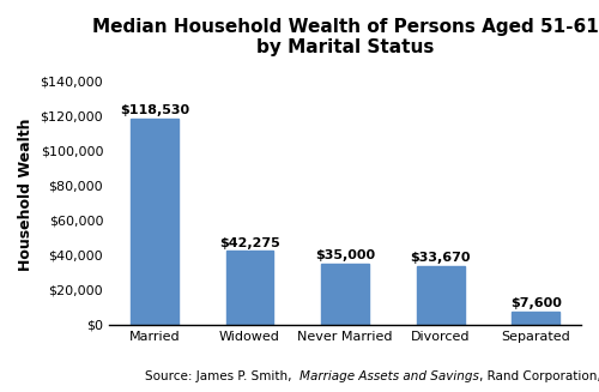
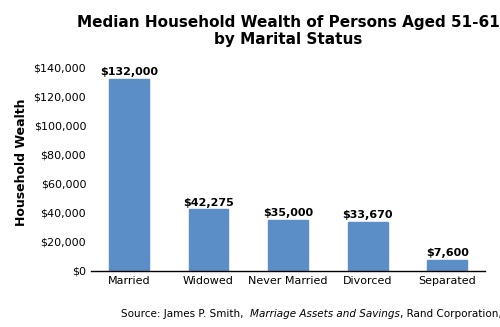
Married: $118,530 -> $132,000
